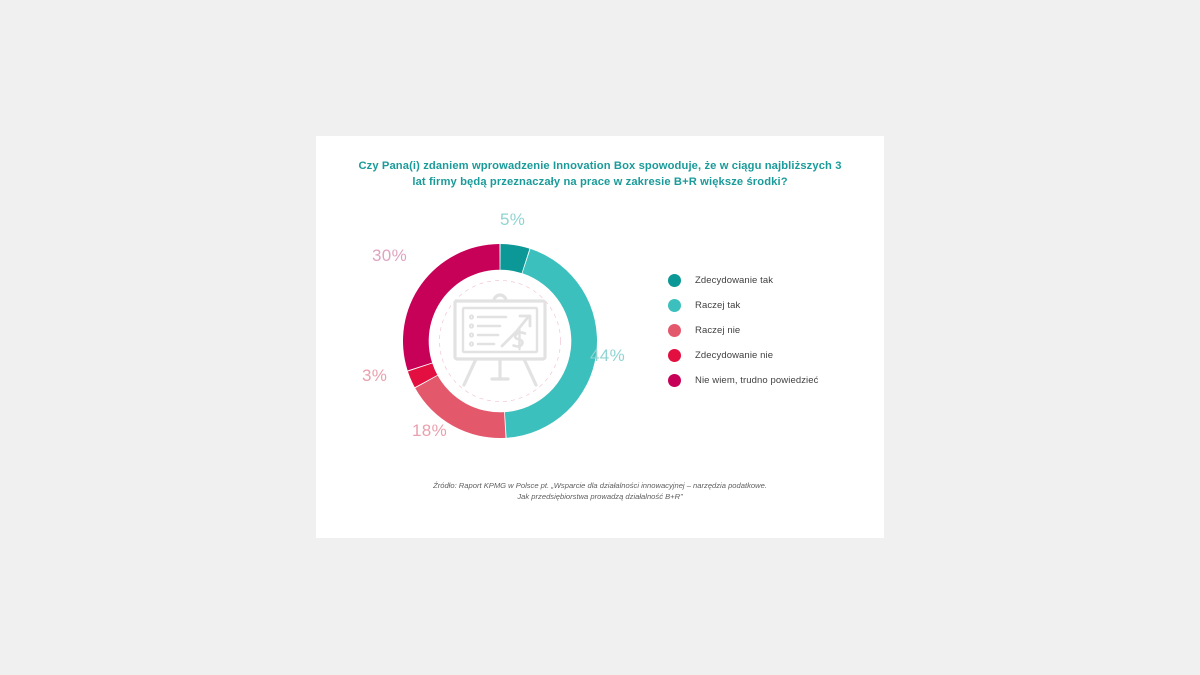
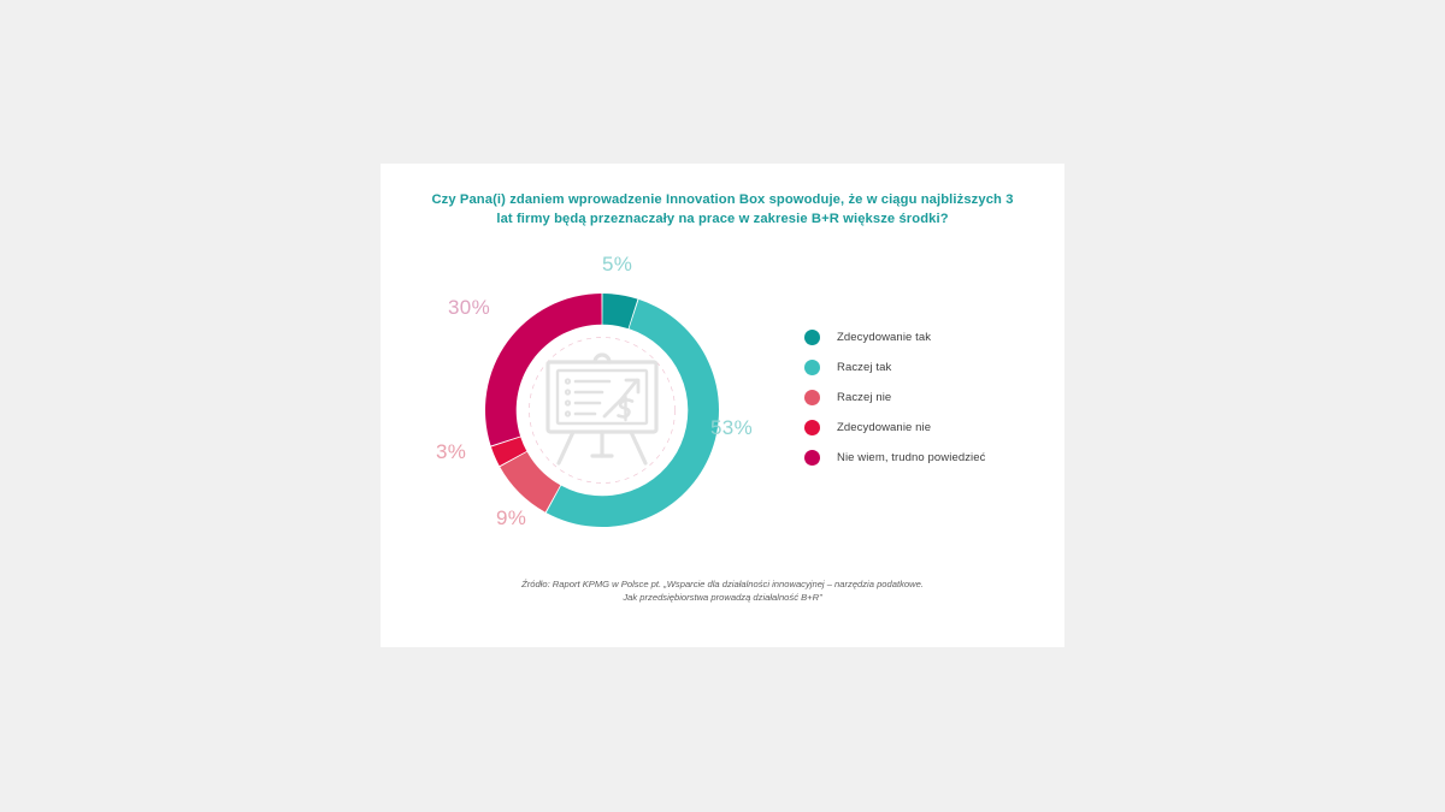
Raczej tak: 44% -> 53%
Raczej nie: 18% -> 9%
